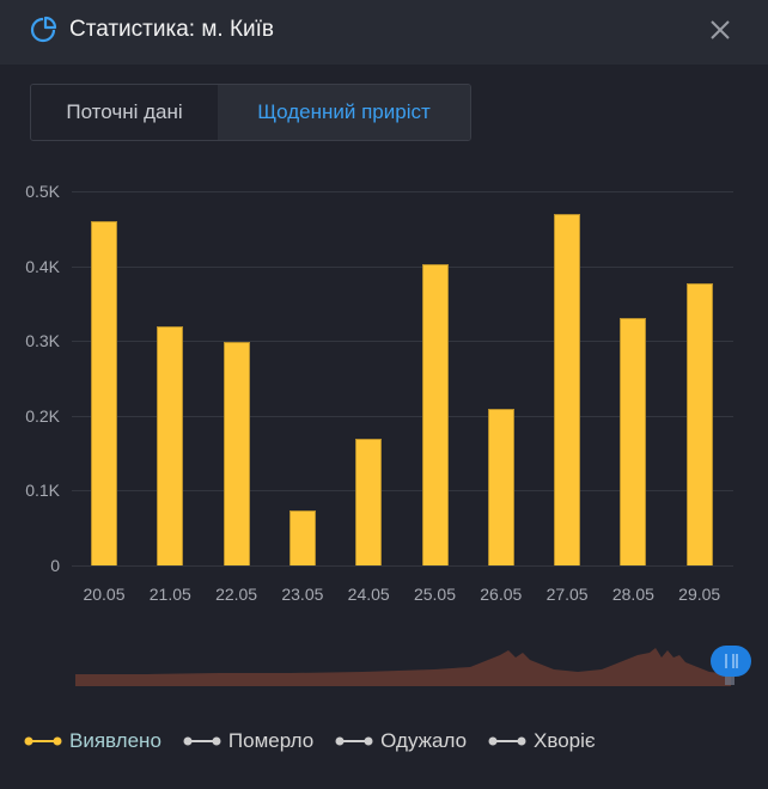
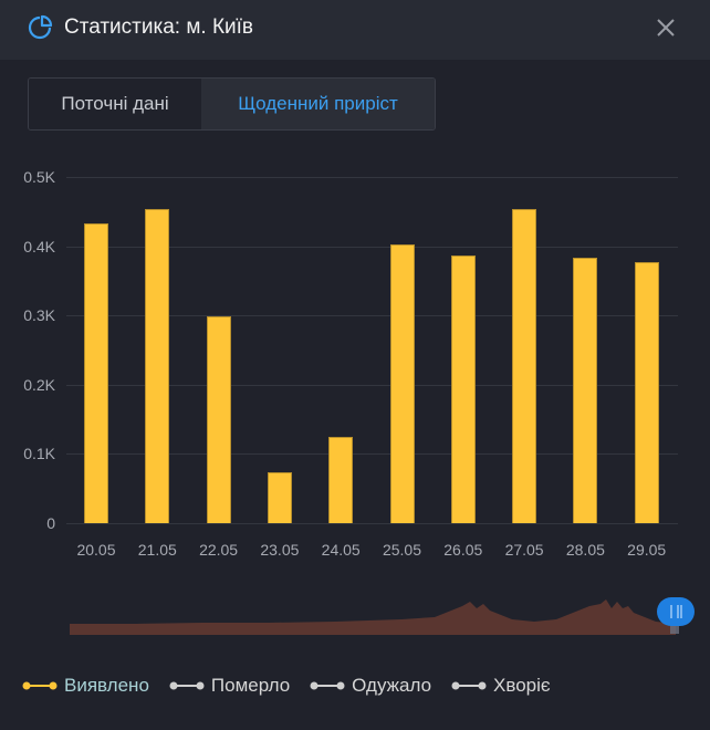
20.05: 0.46K -> 0.43K
21.05: 0.32K -> 0.45K
24.05: 0.17K -> 0.12K
26.05: 0.21K -> 0.39K
27.05: 0.47K -> 0.45K
28.05: 0.33K -> 0.38K
